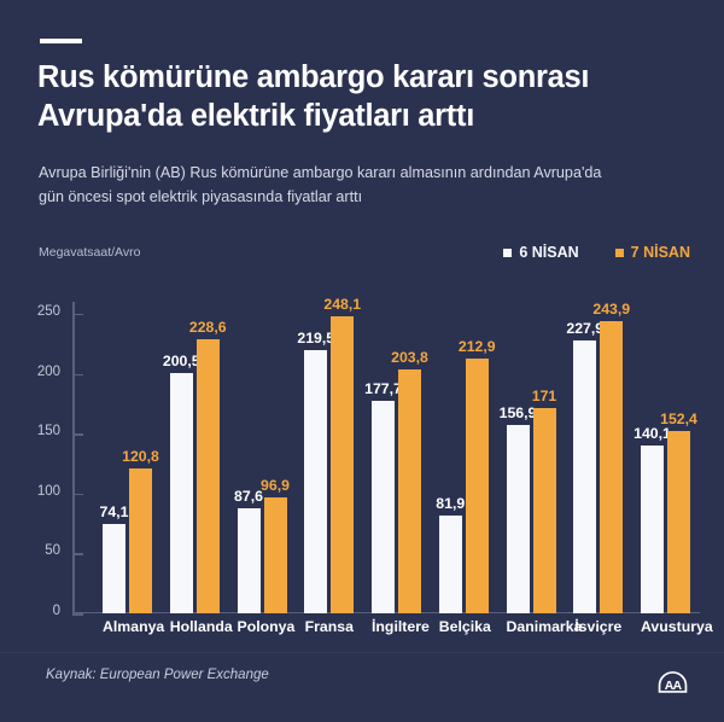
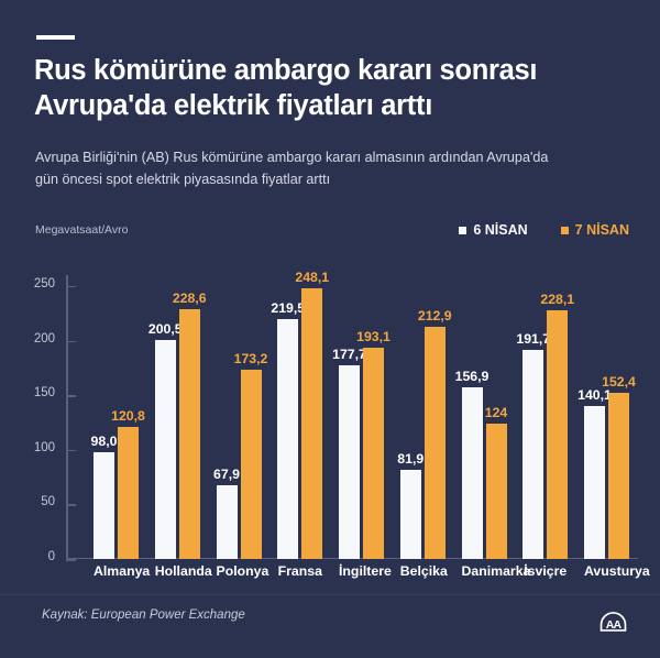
6 NİSAN/Almanya: 74,1 -> 98,0
6 NİSAN/Polonya: 87,6 -> 67,9
7 NİSAN/Polonya: 96,9 -> 173,2
7 NİSAN/İngiltere: 203,8 -> 193,1
7 NİSAN/Danimarka: 171 -> 124
6 NİSAN/İsviçre: 227,9 -> 191,7
7 NİSAN/İsviçre: 243,9 -> 228,1
